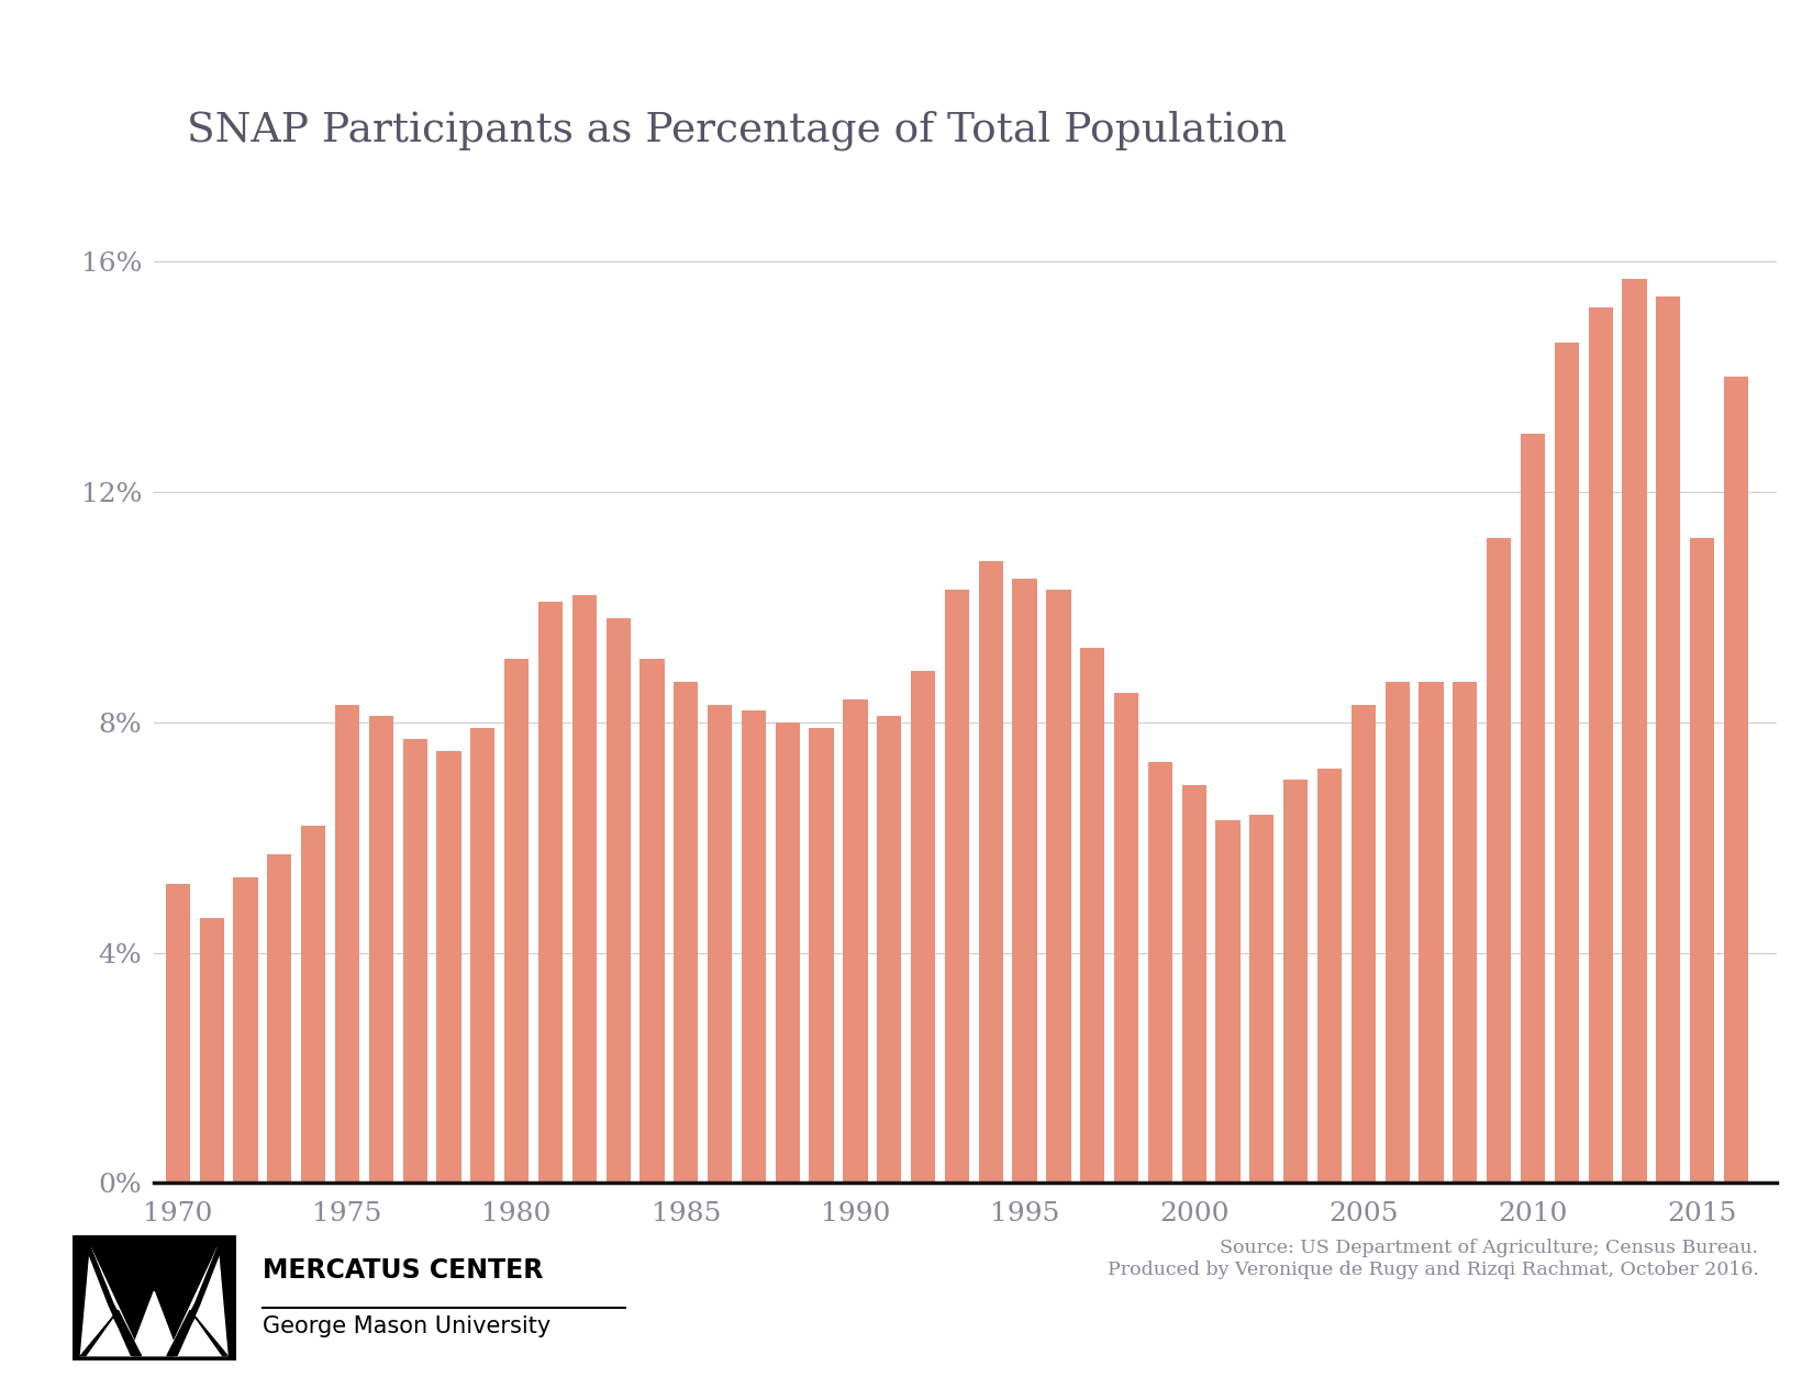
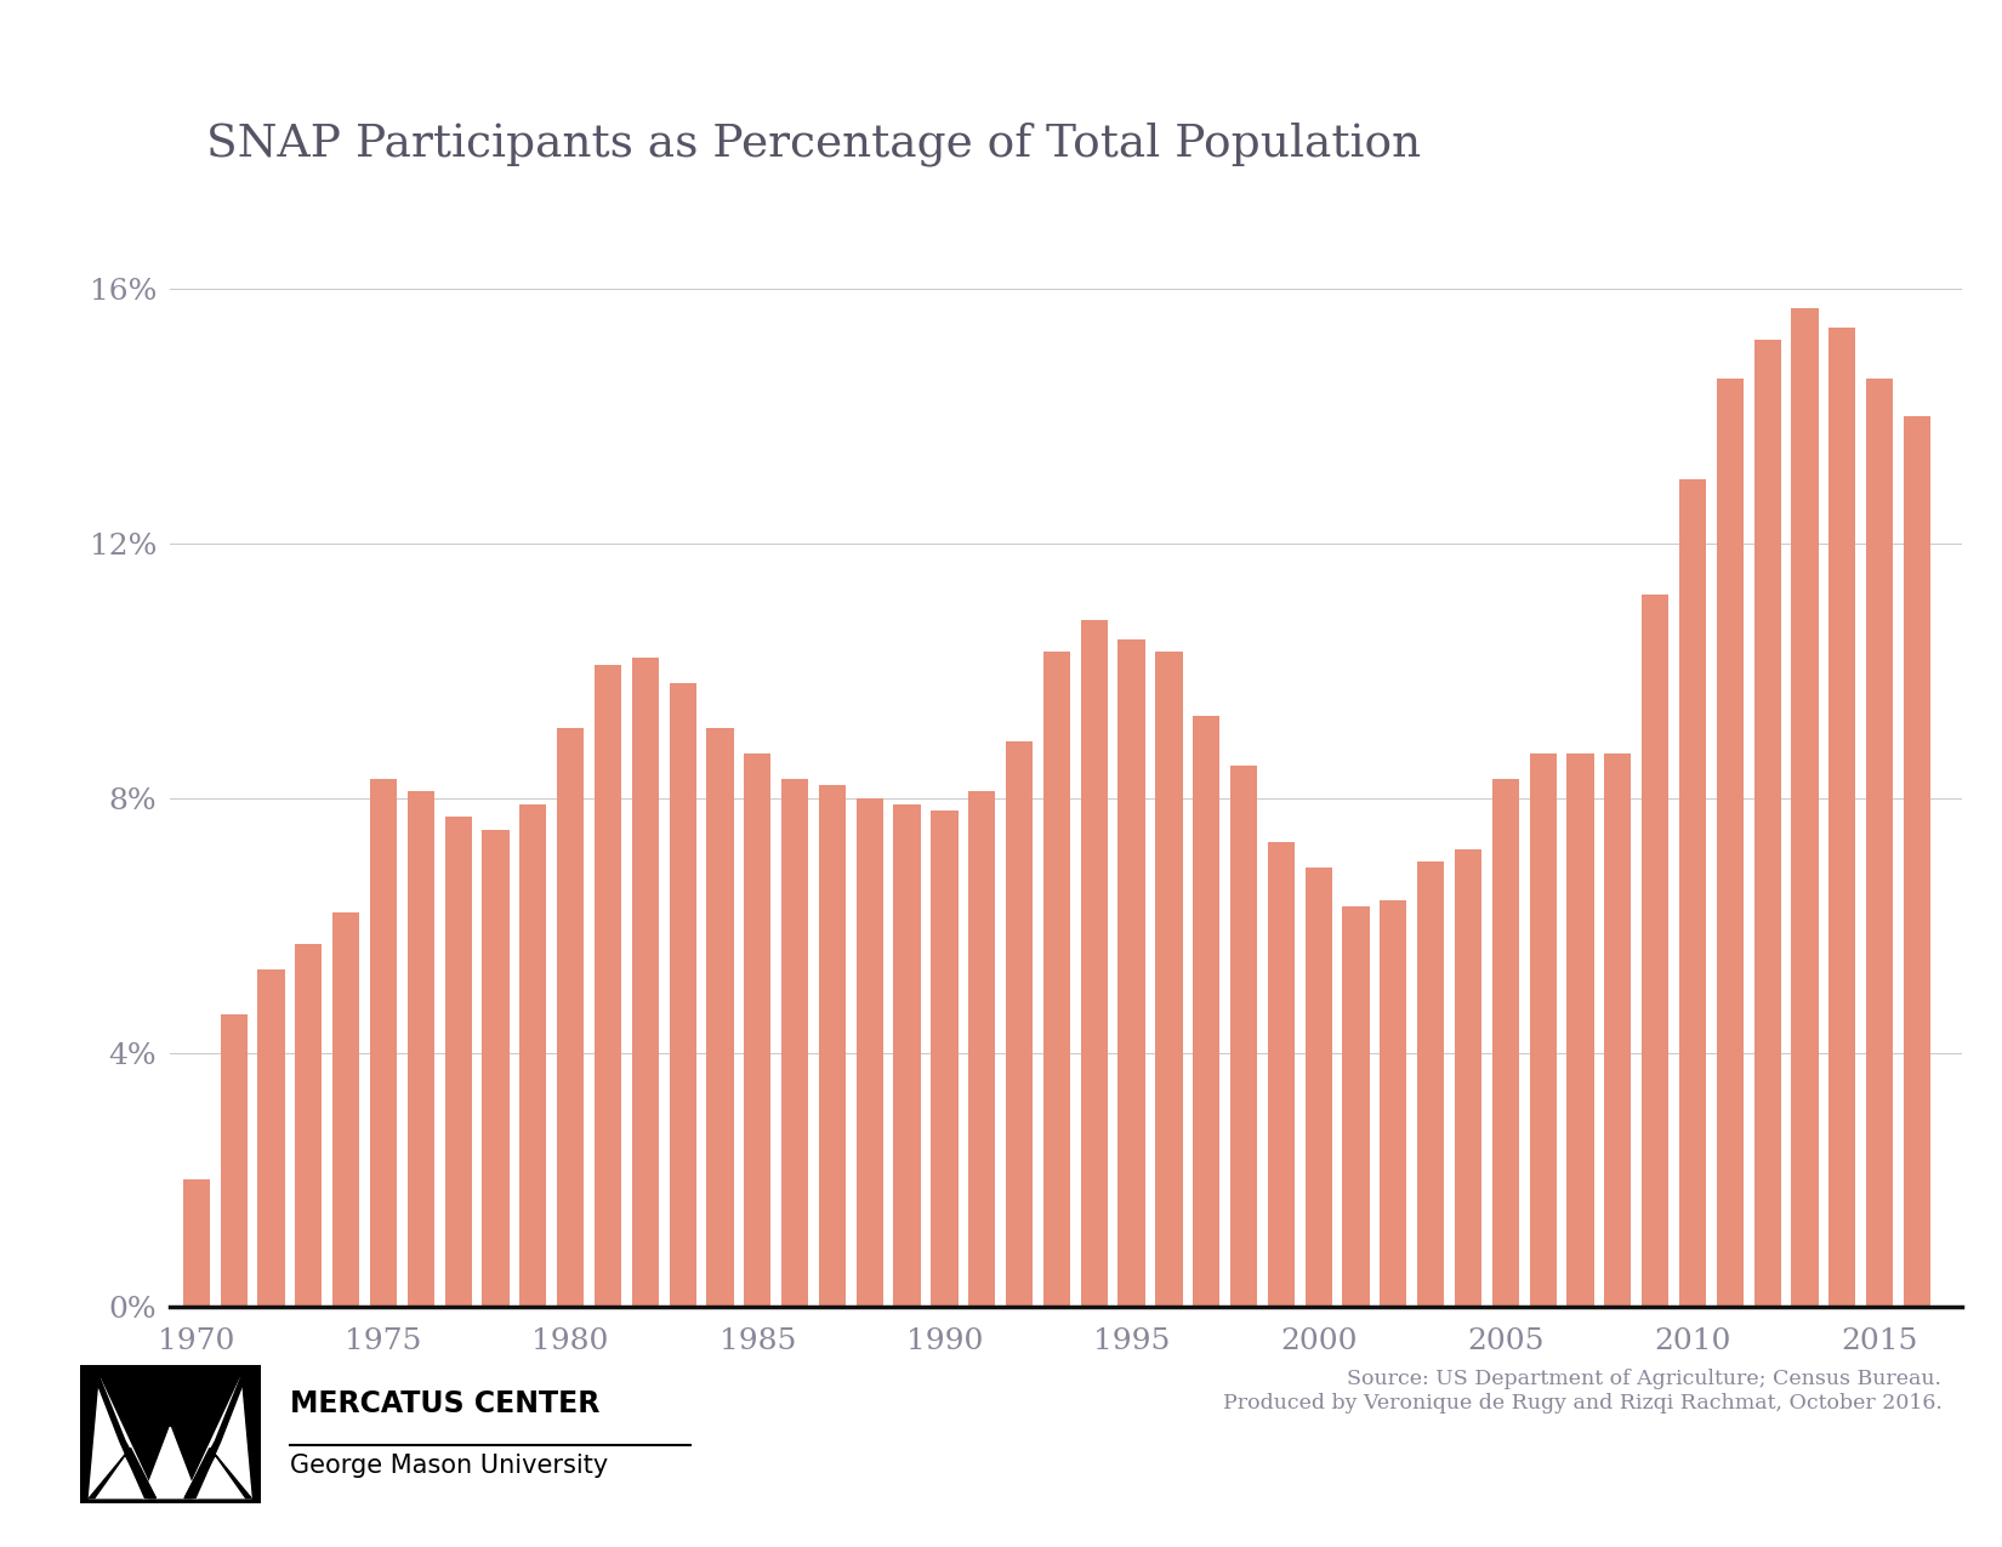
1970: 5.2% -> 2.0%
1990: 8.4% -> 7.8%
2015: 11.2% -> 14.6%
